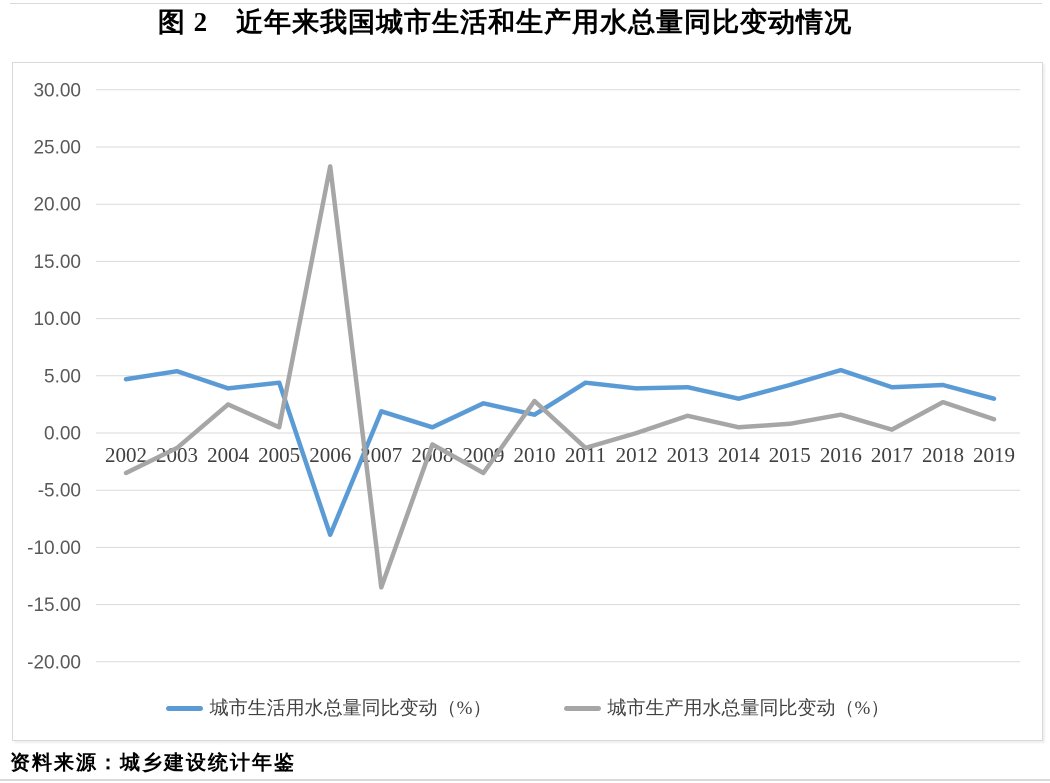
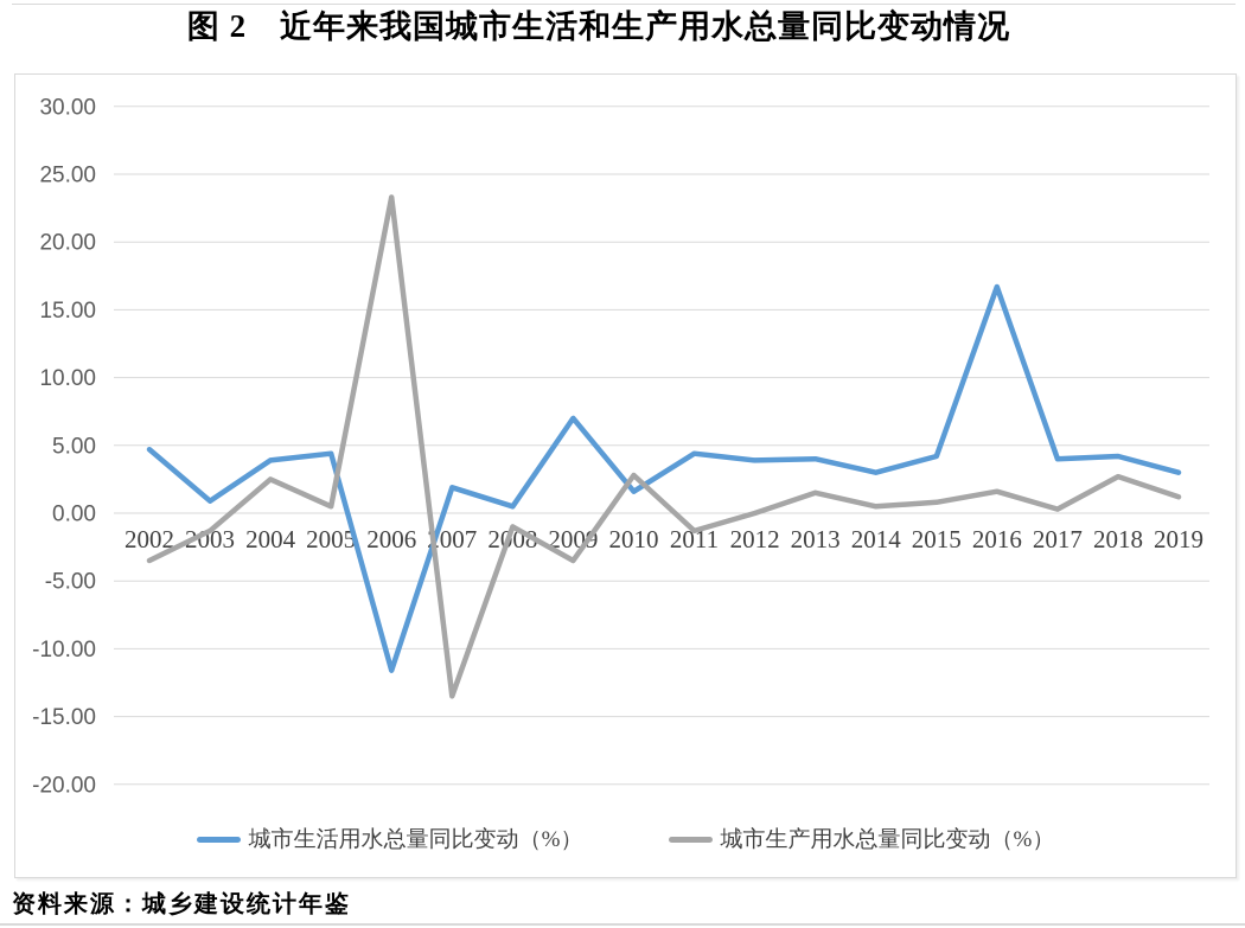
城市生活用水总量同比变动（%）/2003: 5.4 -> 0.9
城市生活用水总量同比变动（%）/2006: -8.9 -> -11.6
城市生活用水总量同比变动（%）/2009: 2.6 -> 7.0
城市生活用水总量同比变动（%）/2016: 5.5 -> 16.7
